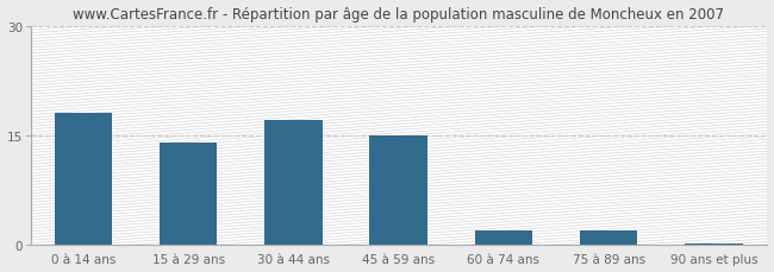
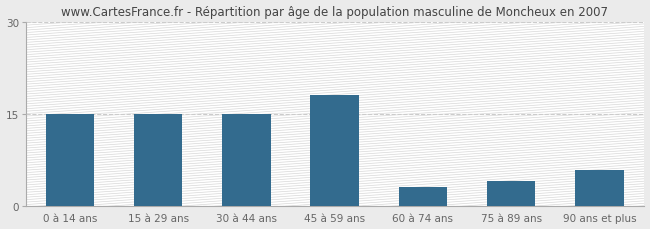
0 à 14 ans: 18.0 -> 15.0
15 à 29 ans: 14.0 -> 15.0
30 à 44 ans: 17.0 -> 15.0
45 à 59 ans: 15.0 -> 18.0
60 à 74 ans: 2.0 -> 3.0
75 à 89 ans: 2.0 -> 4.0
90 ans et plus: 0.2 -> 5.8
